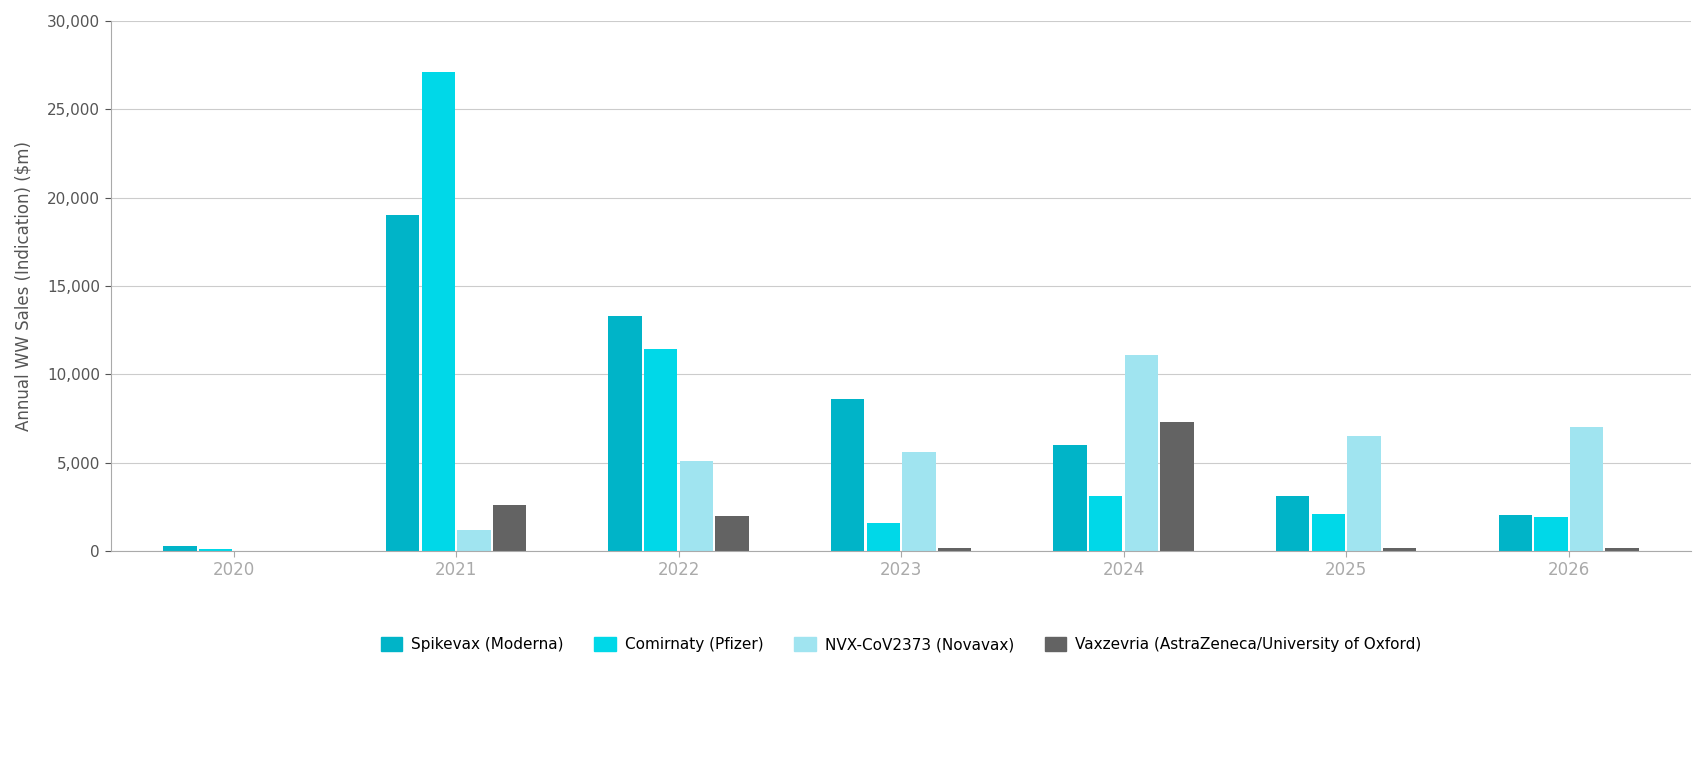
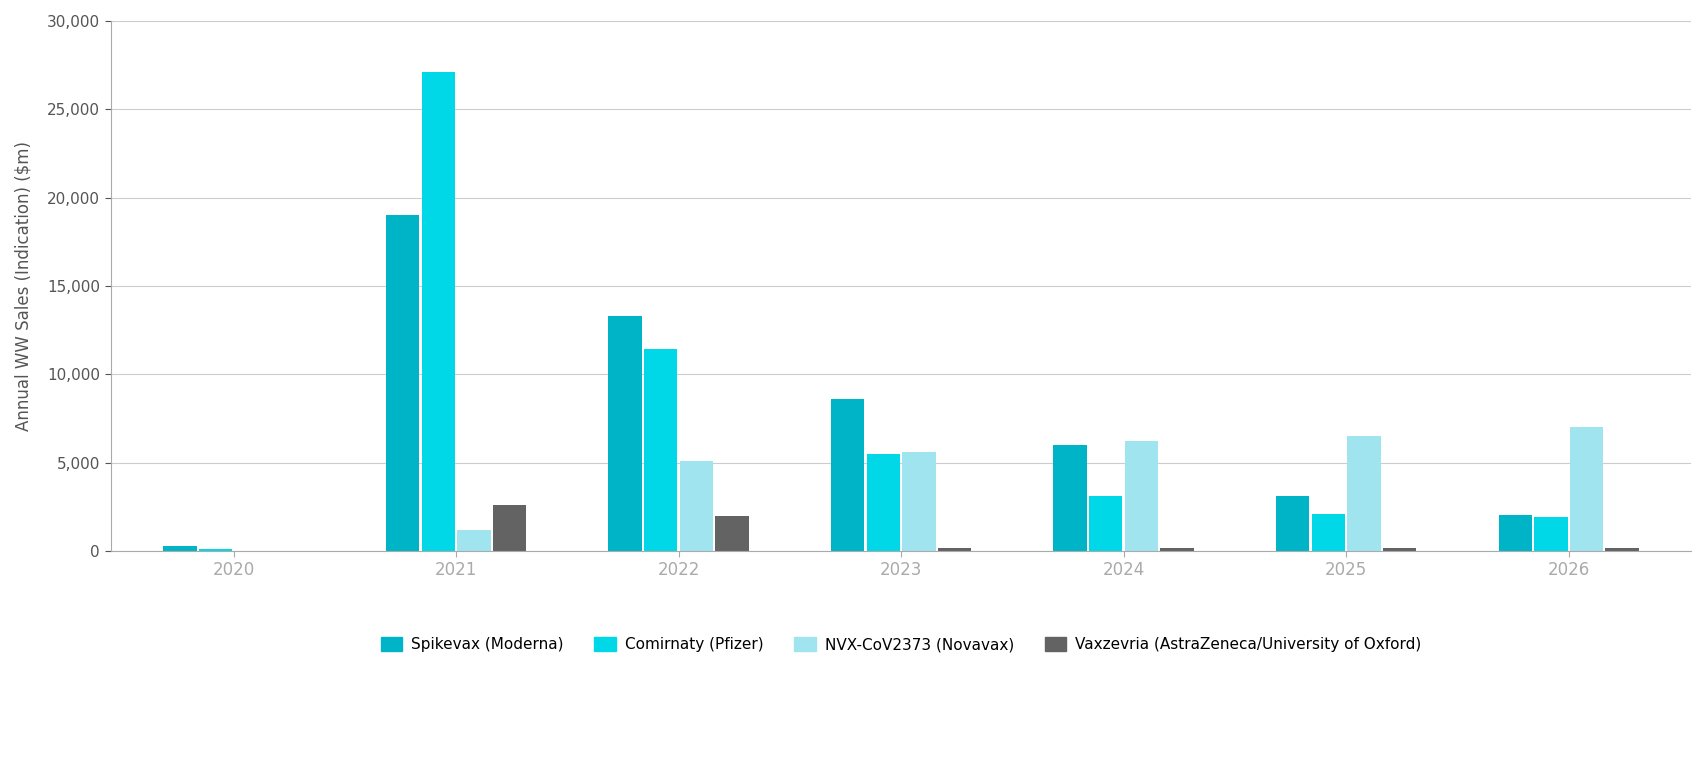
Comirnaty (Pfizer)/2023: 1,600 -> 5,500
NVX-CoV2373 (Novavax)/2024: 11,100 -> 6,200
Vaxzevria (AstraZeneca/University of Oxford)/2024: 7,300 -> 200
